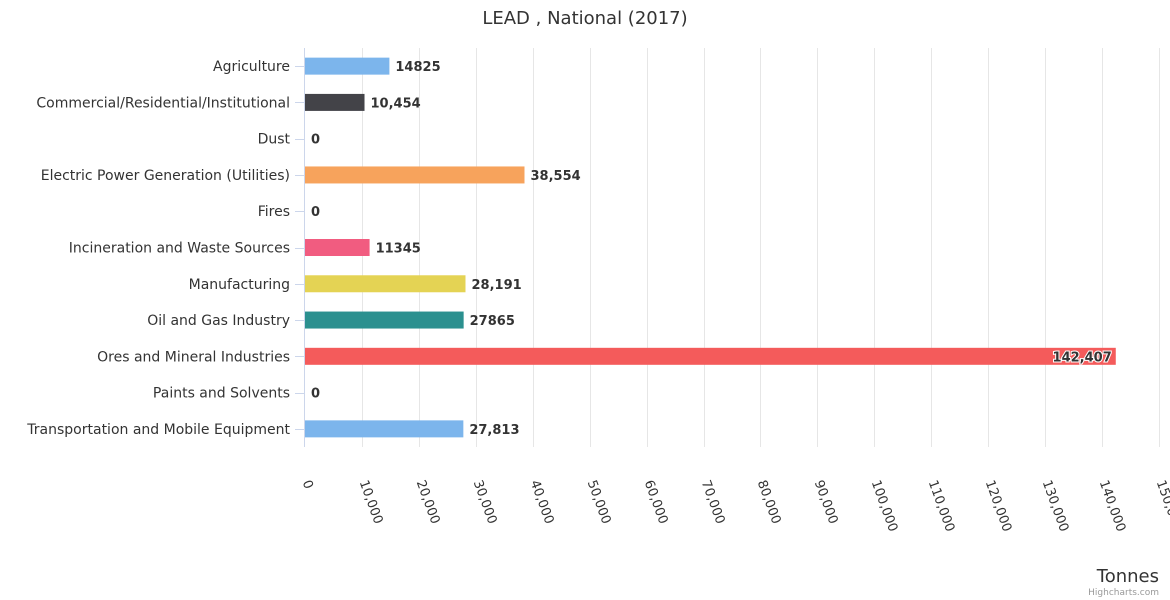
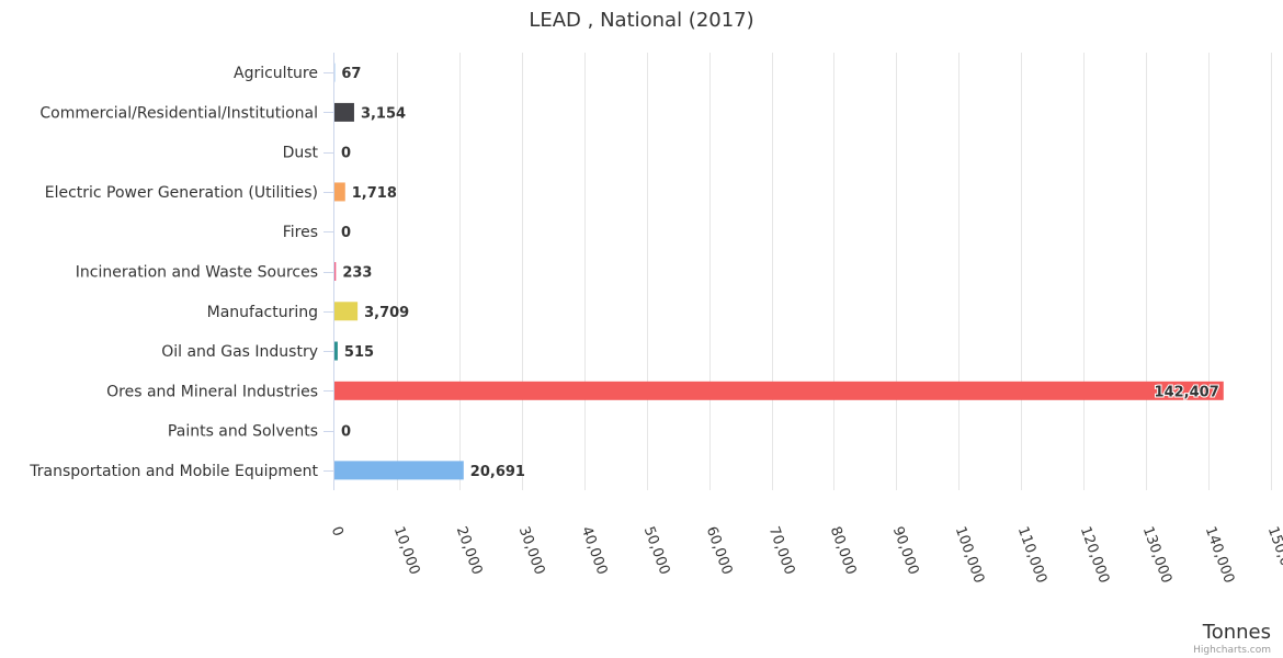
Agriculture: 14825 -> 67
Commercial/Residential/Institutional: 10,454 -> 3,154
Electric Power Generation (Utilities): 38,554 -> 1,718
Incineration and Waste Sources: 11345 -> 233
Manufacturing: 28,191 -> 3,709
Oil and Gas Industry: 27865 -> 515
Transportation and Mobile Equipment: 27,813 -> 20,691
